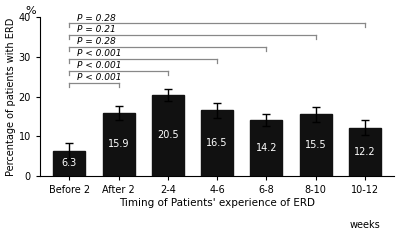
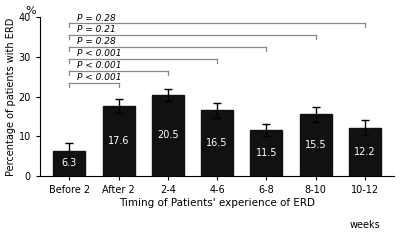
After 2: 15.9 -> 17.6
6-8: 14.2 -> 11.5
